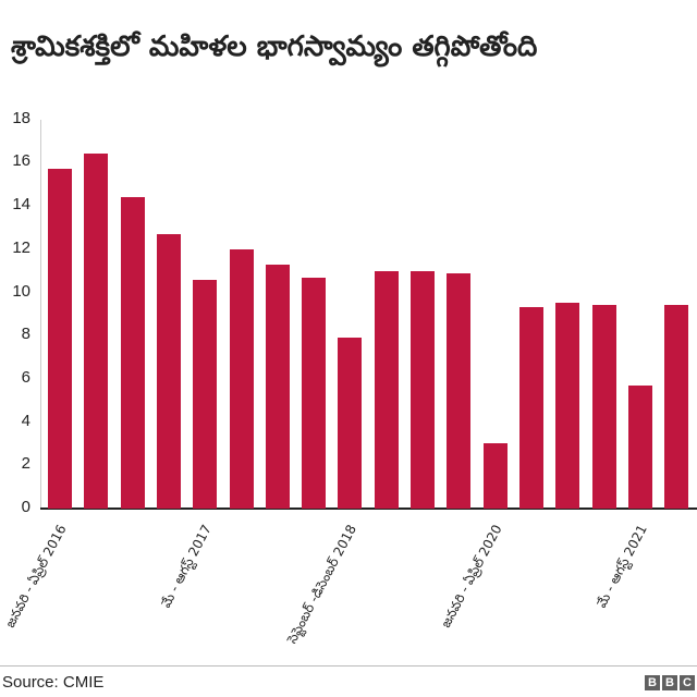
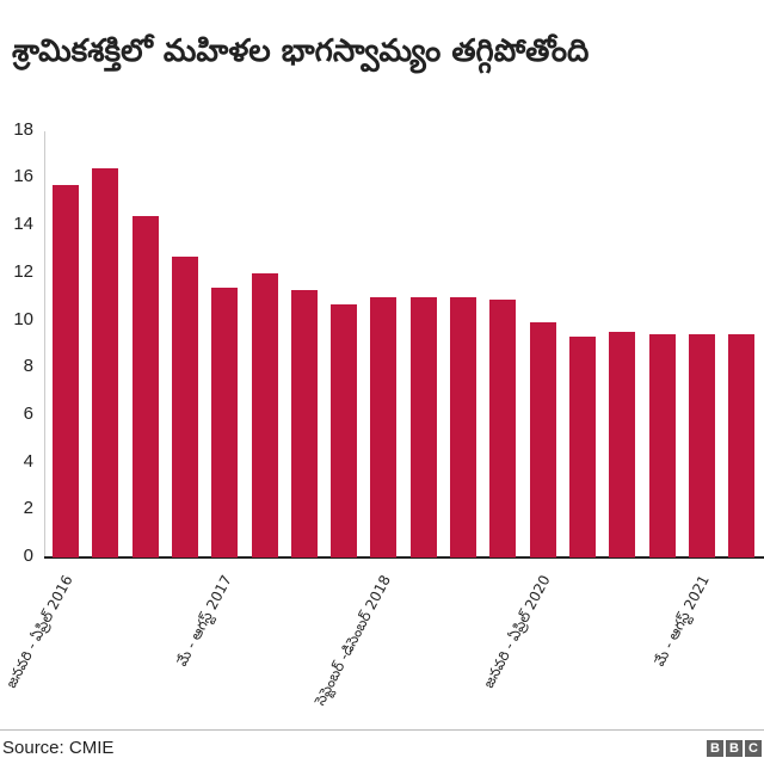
మే - ఆగస్ట్ 2017: 10.6 -> 11.4
సెప్టెంబర్ - డిసెంబర్ 2018: 7.9 -> 11.0
జనవరి - ఏప్రిల్ 2020: 3.0 -> 9.9
మే - ఆగస్ట్ 2021: 5.7 -> 9.4
